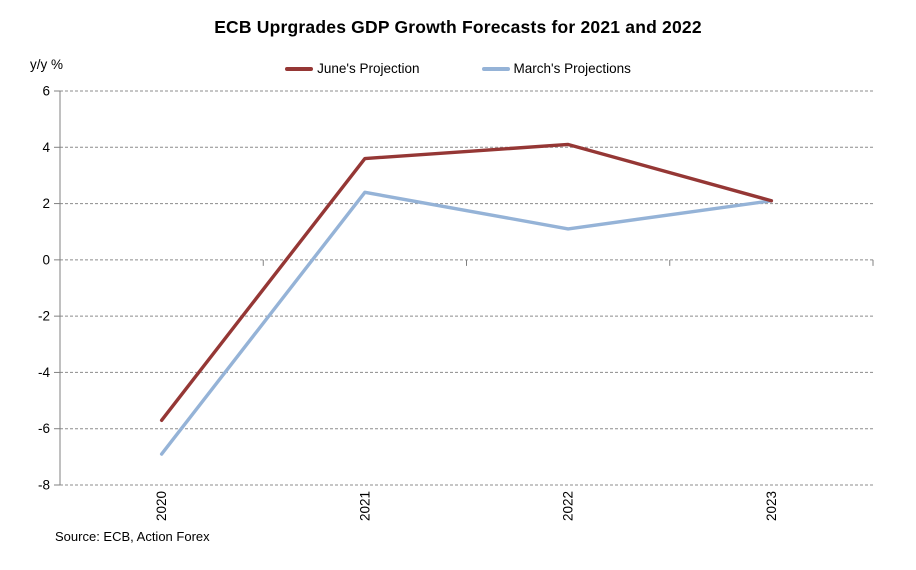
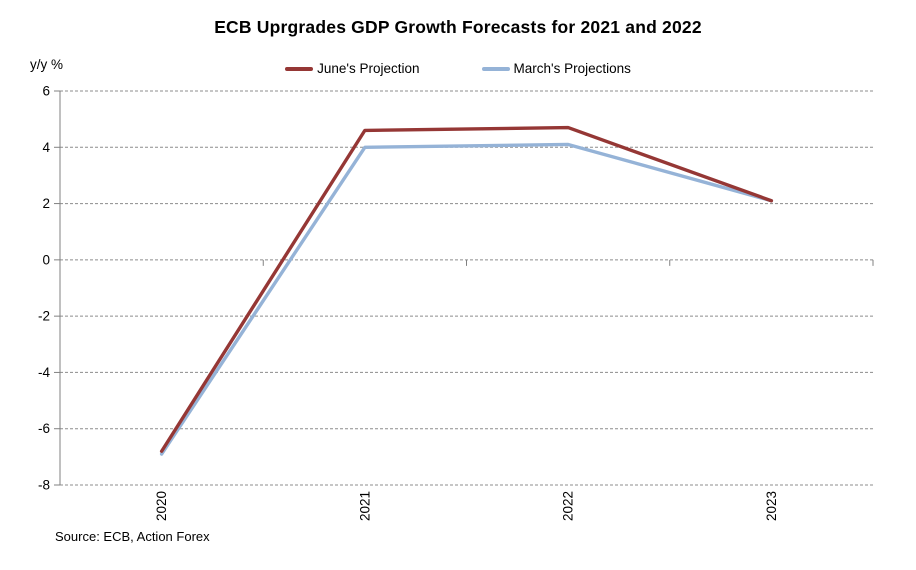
June's Projection/2020: -5.7 -> -6.8
June's Projection/2021: 3.6 -> 4.6
March's Projections/2021: 2.4 -> 4.0
June's Projection/2022: 4.1 -> 4.7
March's Projections/2022: 1.1 -> 4.1
